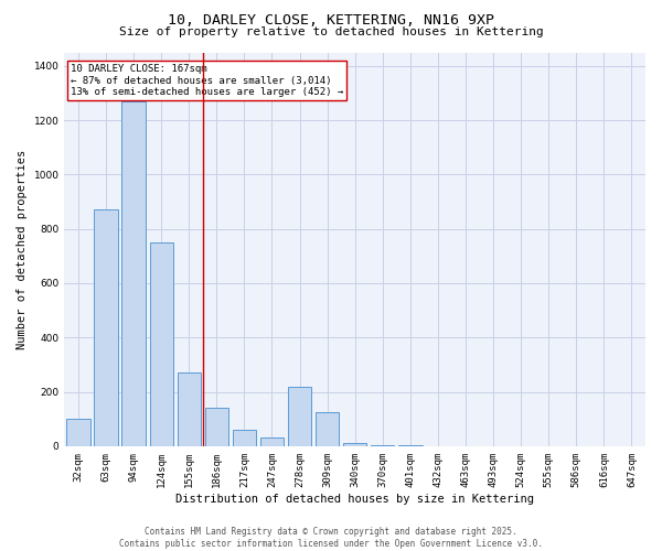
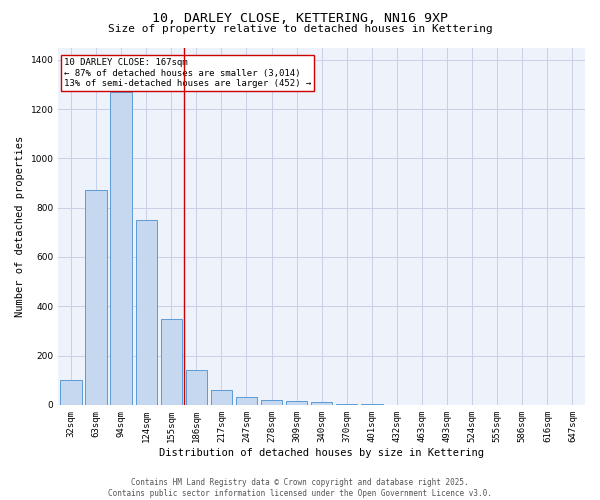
155sqm: 270 -> 350
278sqm: 220 -> 20
309sqm: 125 -> 15
